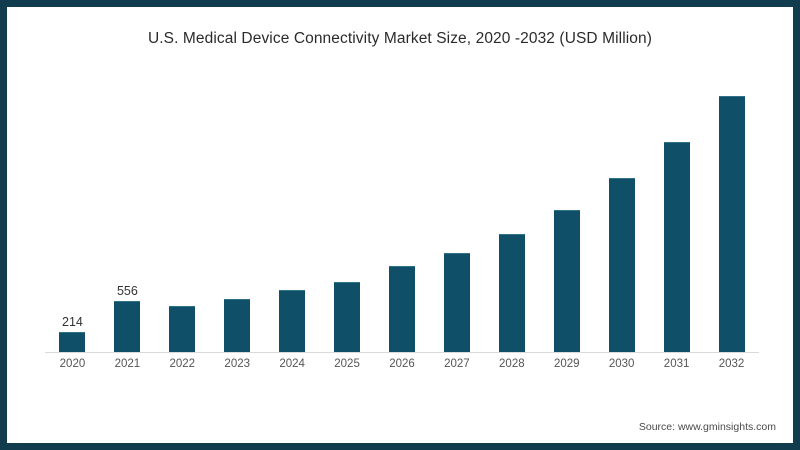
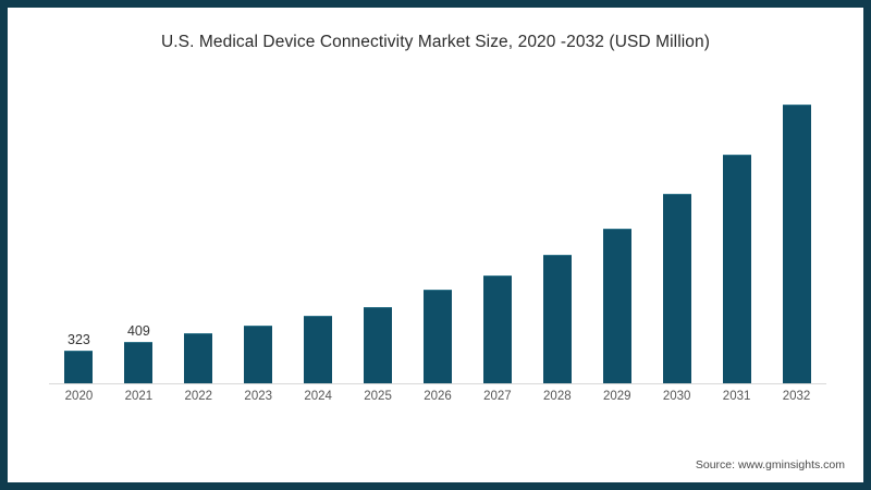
2020: 214 -> 323
2021: 556 -> 409
